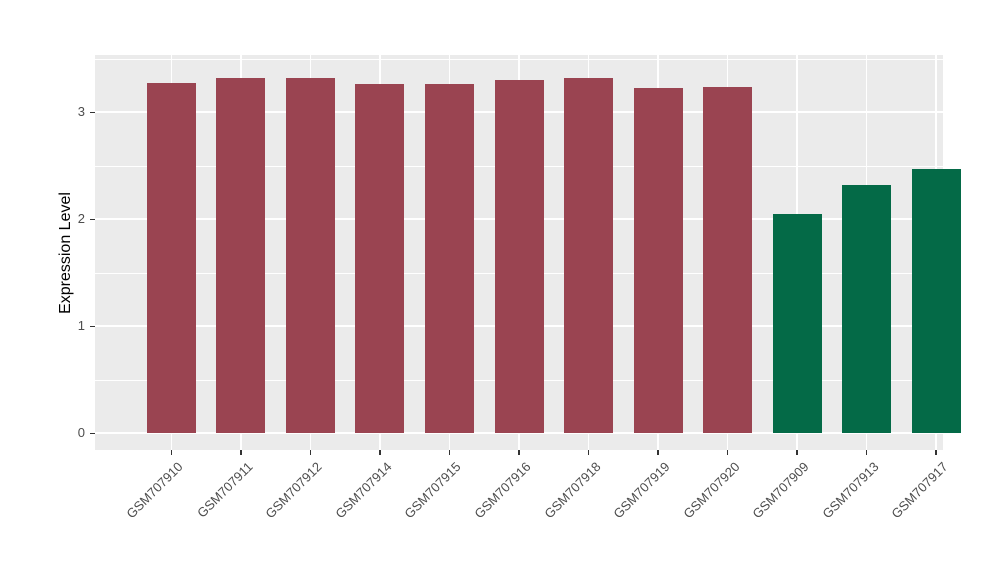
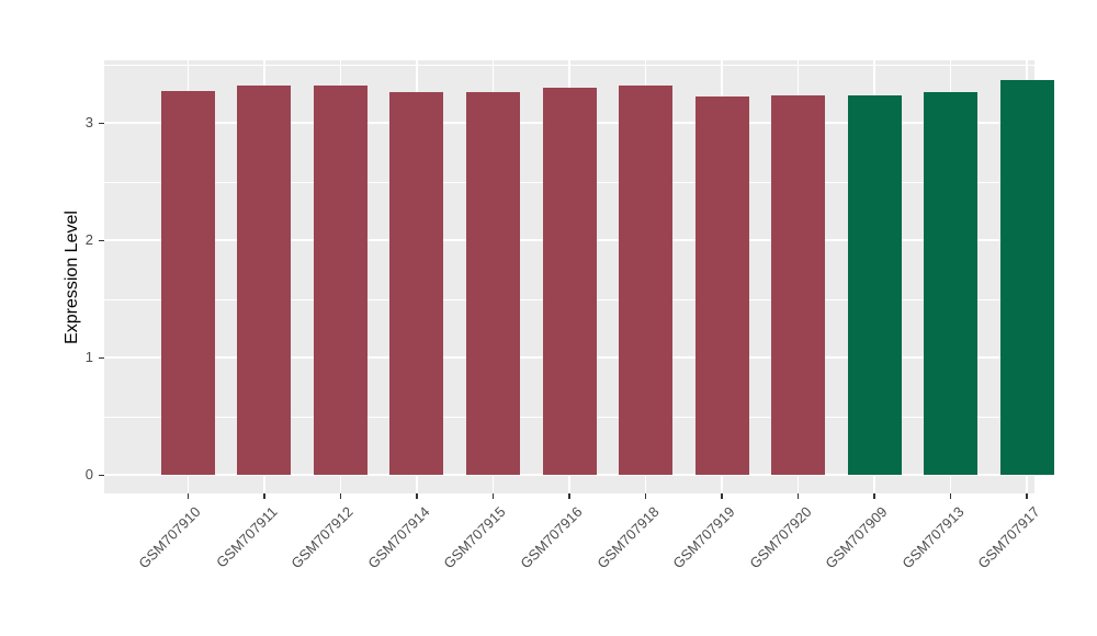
GSM707909: 2.05 -> 3.23
GSM707913: 2.32 -> 3.26
GSM707917: 2.47 -> 3.36
